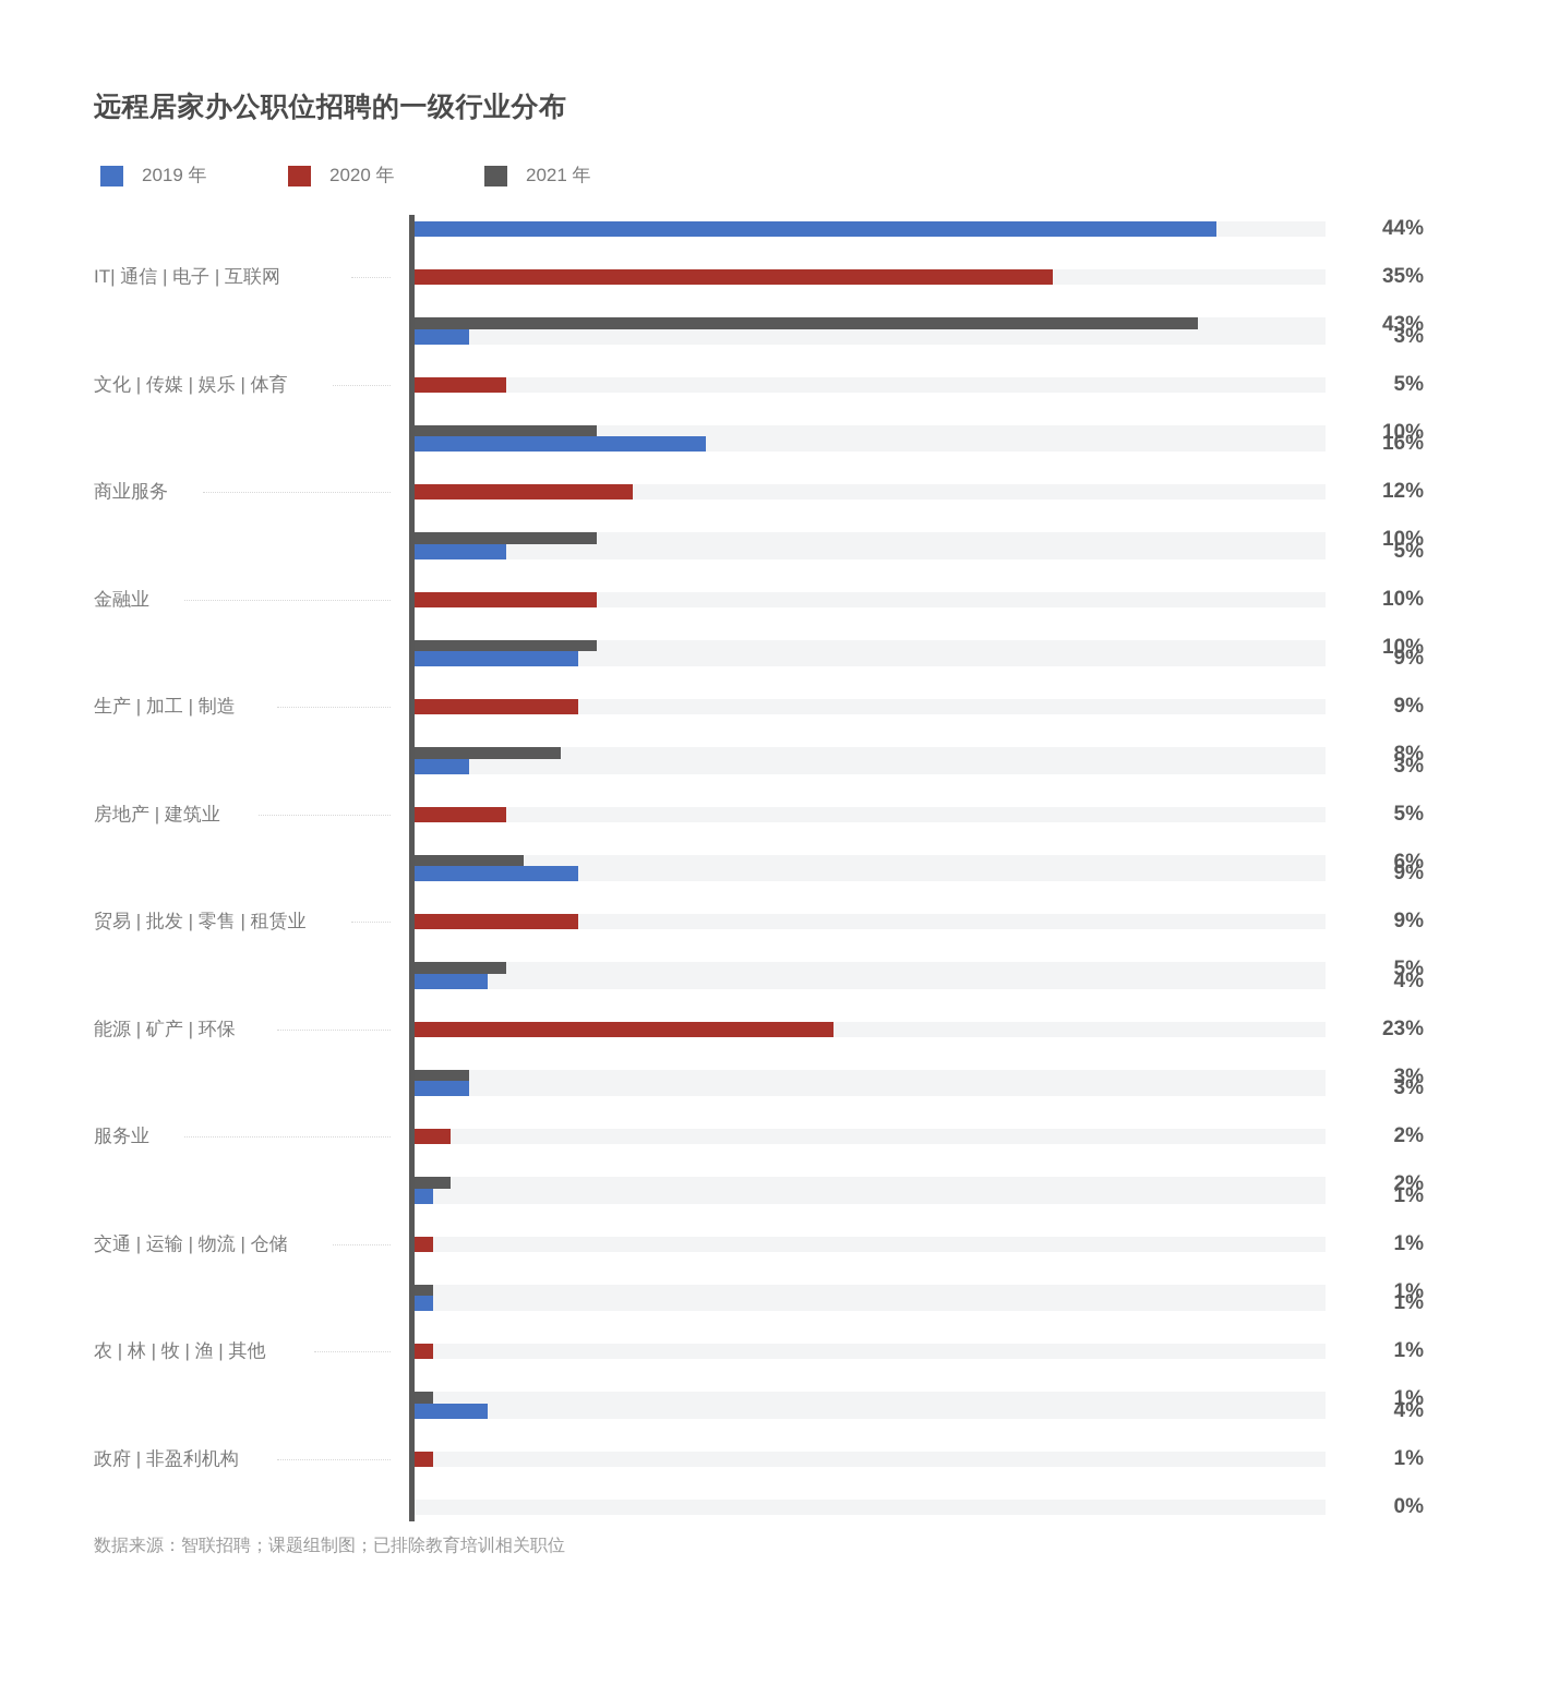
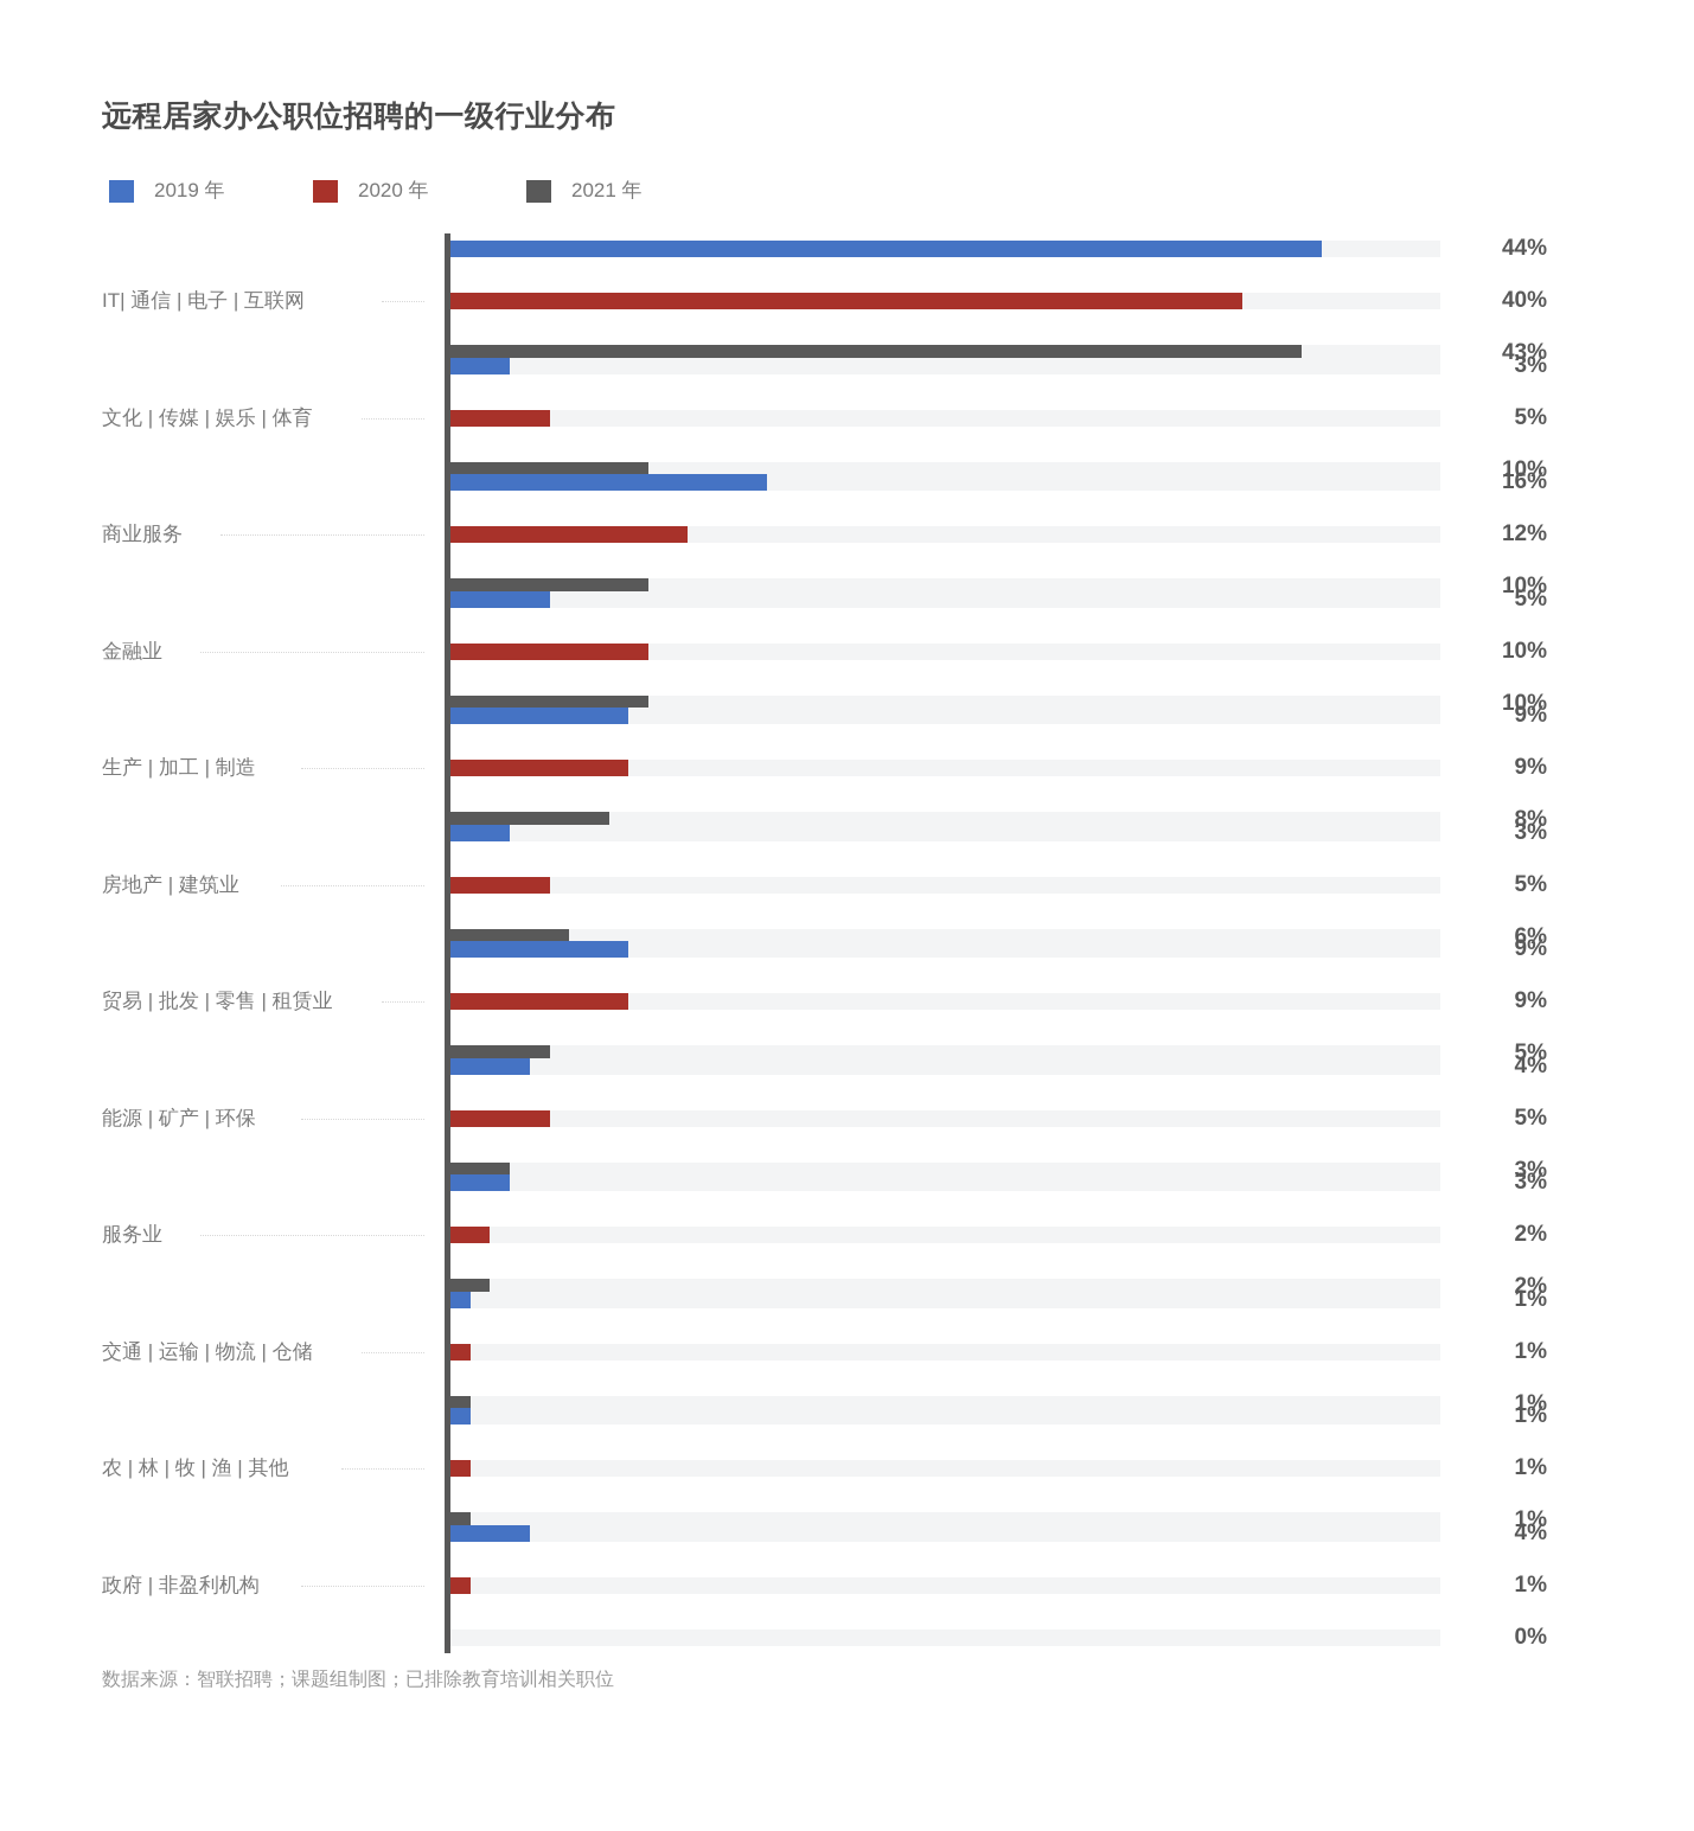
2020 年/IT| 通信 | 电子 | 互联网: 35% -> 40%
2020 年/能源 | 矿产 | 环保: 23% -> 5%
